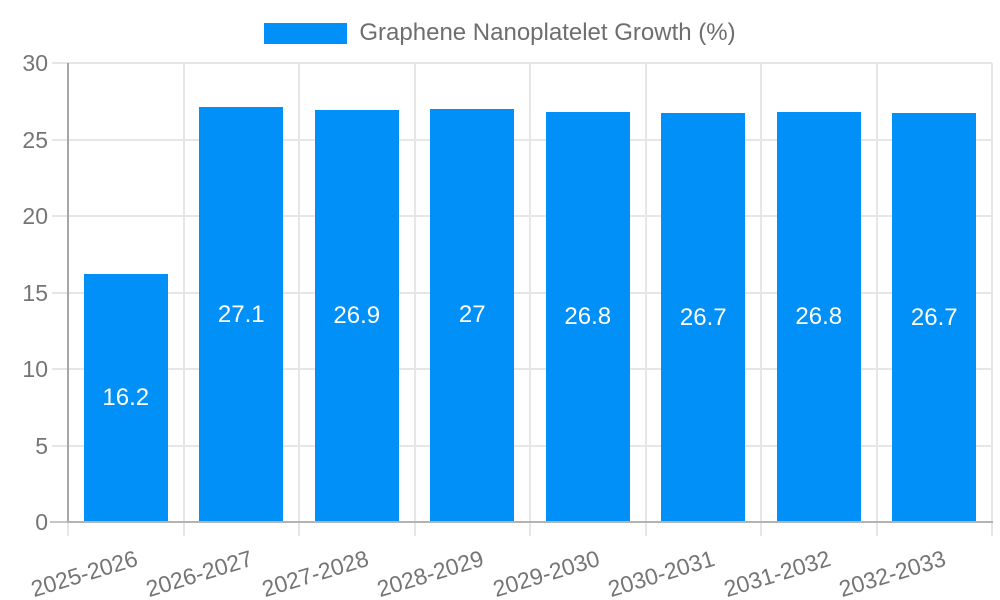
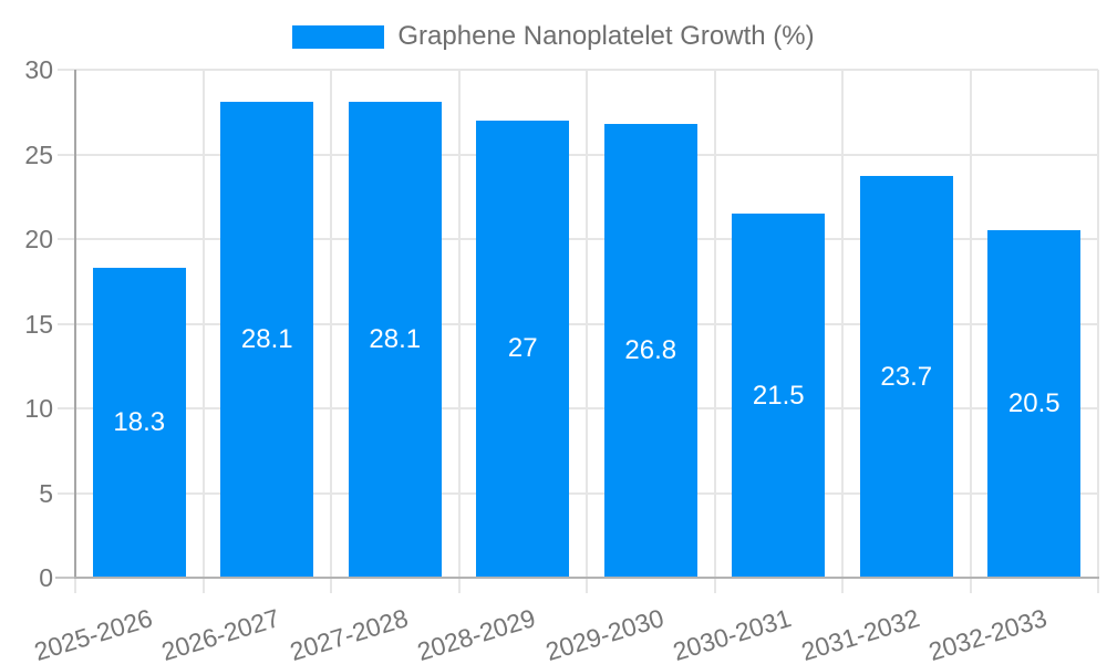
2025-2026: 16.2 -> 18.3
2026-2027: 27.1 -> 28.1
2027-2028: 26.9 -> 28.1
2030-2031: 26.7 -> 21.5
2031-2032: 26.8 -> 23.7
2032-2033: 26.7 -> 20.5
